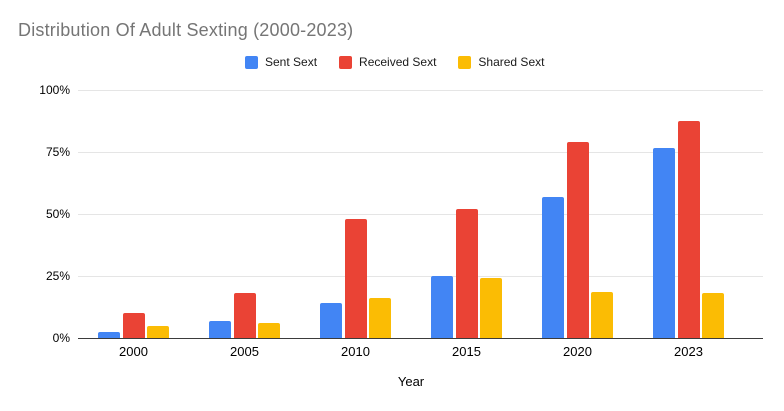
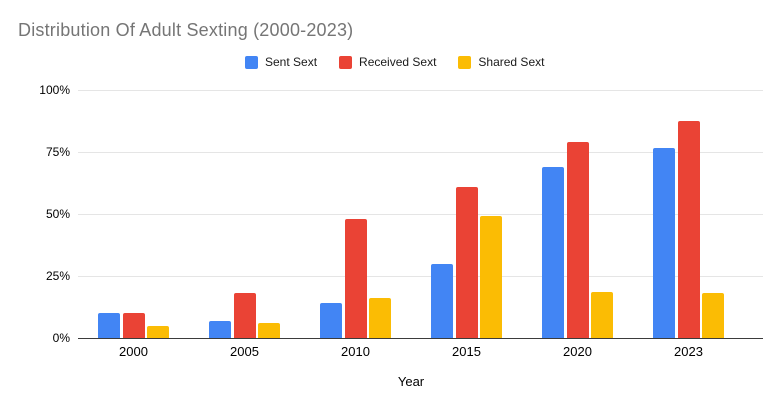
Sent Sext/2000: 2% -> 10%
Sent Sext/2015: 25% -> 30%
Received Sext/2015: 52% -> 61%
Shared Sext/2015: 24% -> 49%
Sent Sext/2020: 57% -> 69%
